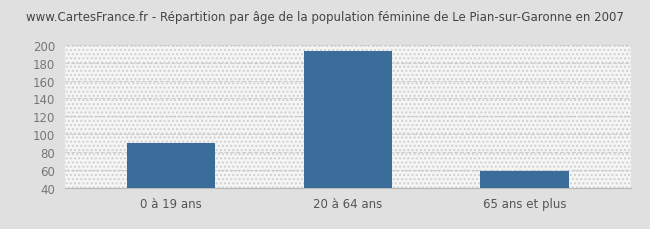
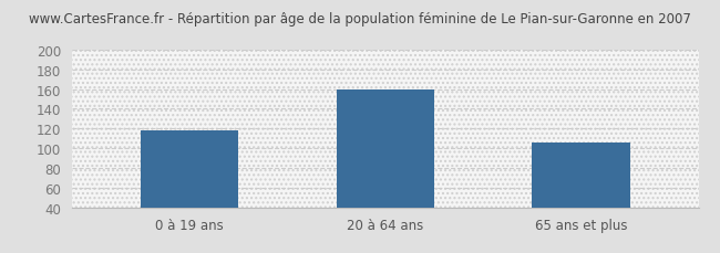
0 à 19 ans: 90 -> 118
20 à 64 ans: 193 -> 160
65 ans et plus: 59 -> 106
